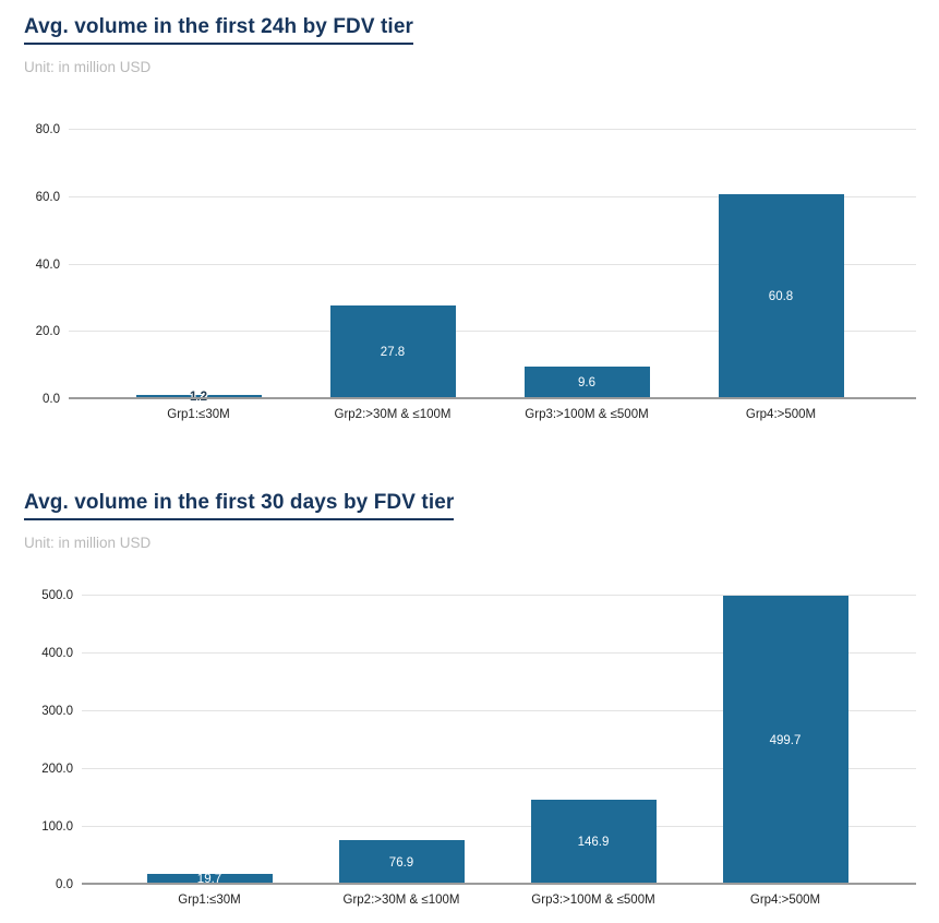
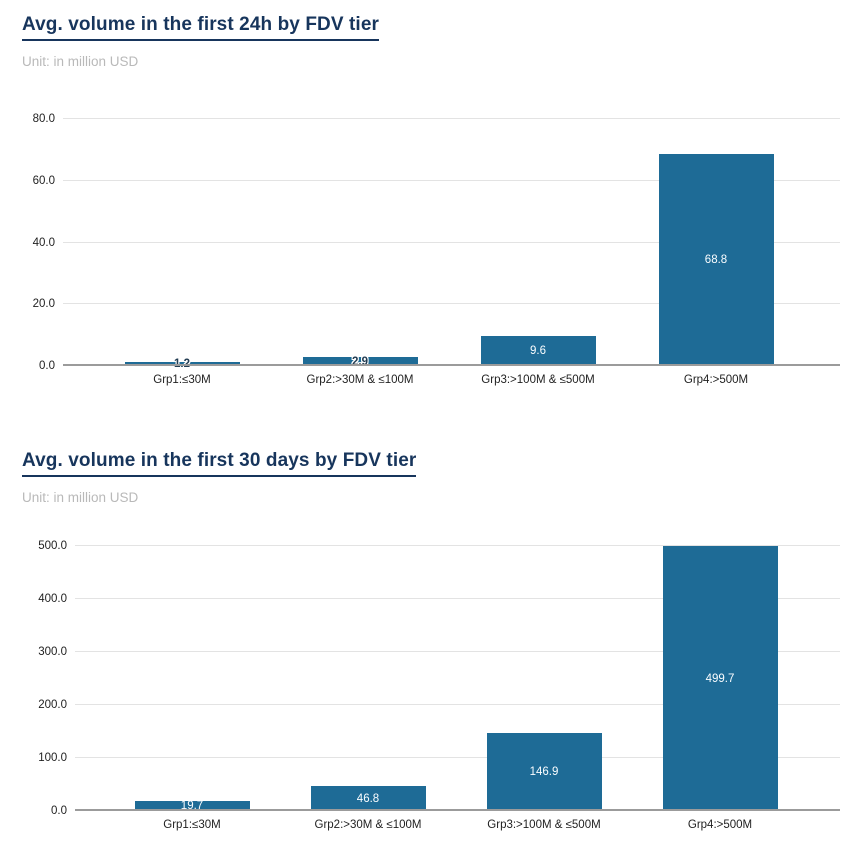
Avg. volume in the first 24h by FDV tier/Grp2:>30M & ≤100M: 27.8 -> 2.9
Avg. volume in the first 24h by FDV tier/Grp4:>500M: 60.8 -> 68.8
Avg. volume in the first 30 days by FDV tier/Grp2:>30M & ≤100M: 76.9 -> 46.8
